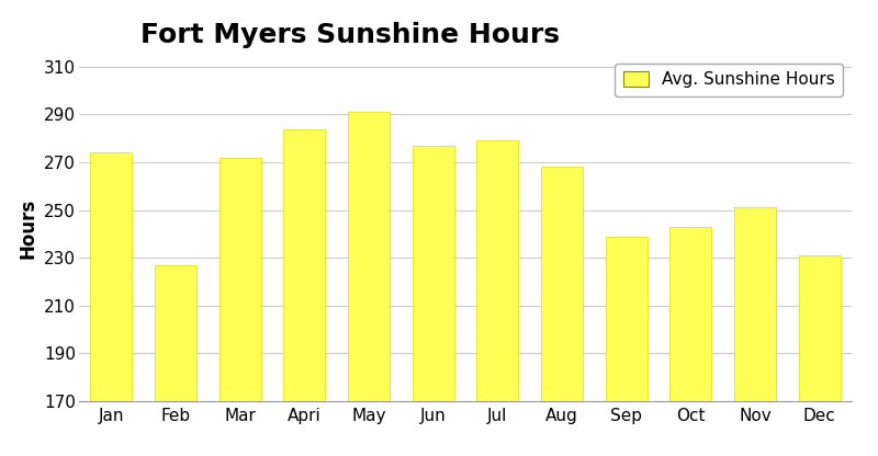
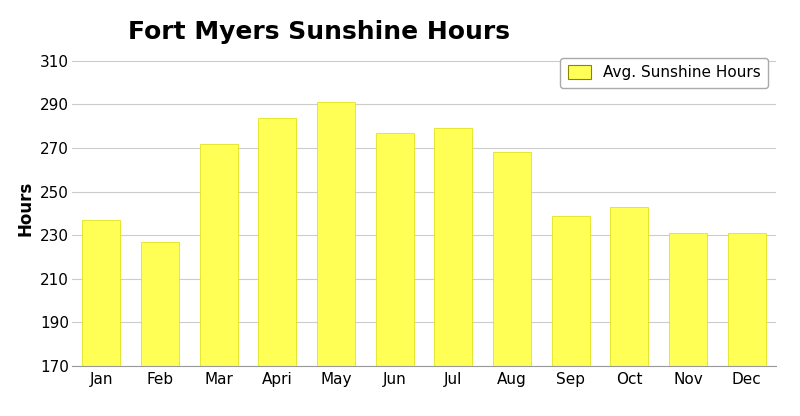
Jan: 274 -> 237
Nov: 251 -> 231
